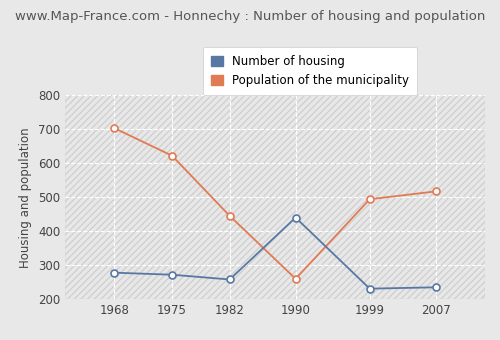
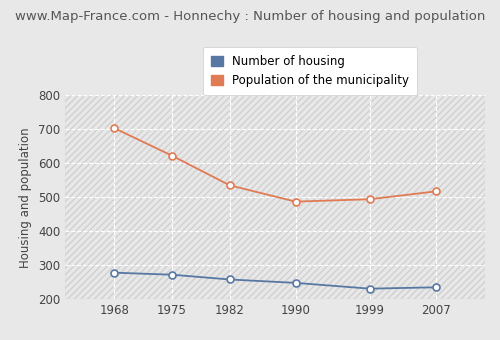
Population of the municipality/1982: 445 -> 535
Number of housing/1990: 440 -> 248
Population of the municipality/1990: 260 -> 487
